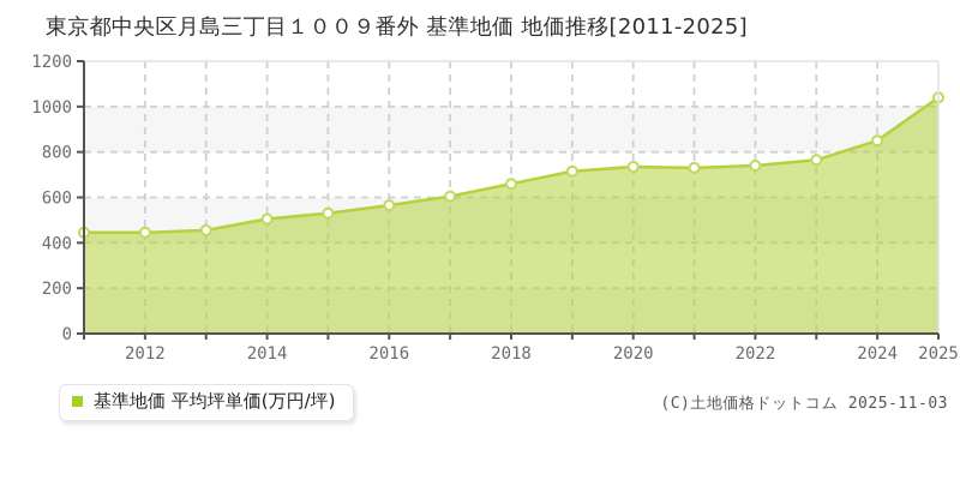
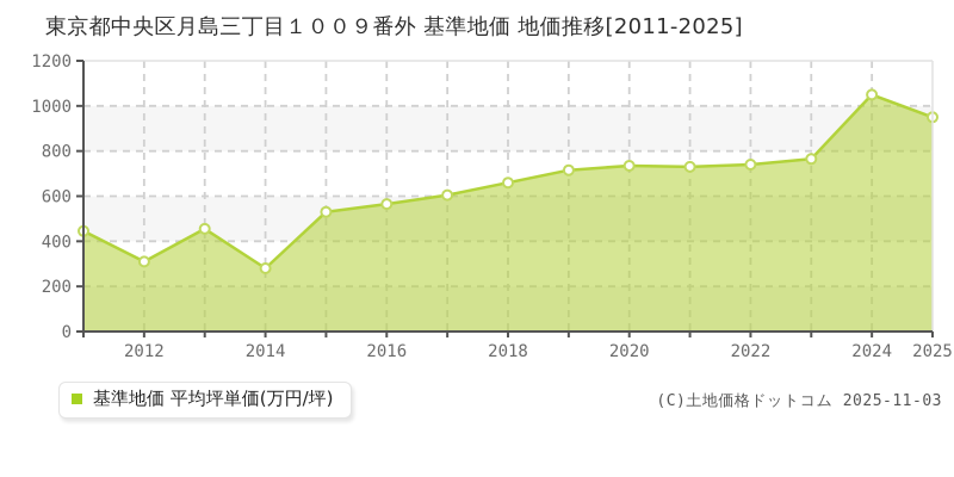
2012: 440 -> 310
2014: 500 -> 280
2024: 850 -> 1050
2025: 1040 -> 950
